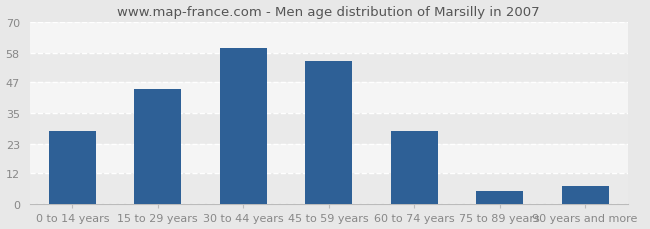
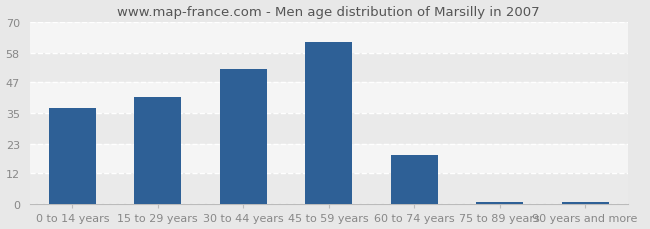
0 to 14 years: 28 -> 37
15 to 29 years: 44 -> 41
30 to 44 years: 60 -> 52
45 to 59 years: 55 -> 62
60 to 74 years: 28 -> 19
75 to 89 years: 5 -> 1
90 years and more: 7 -> 1
